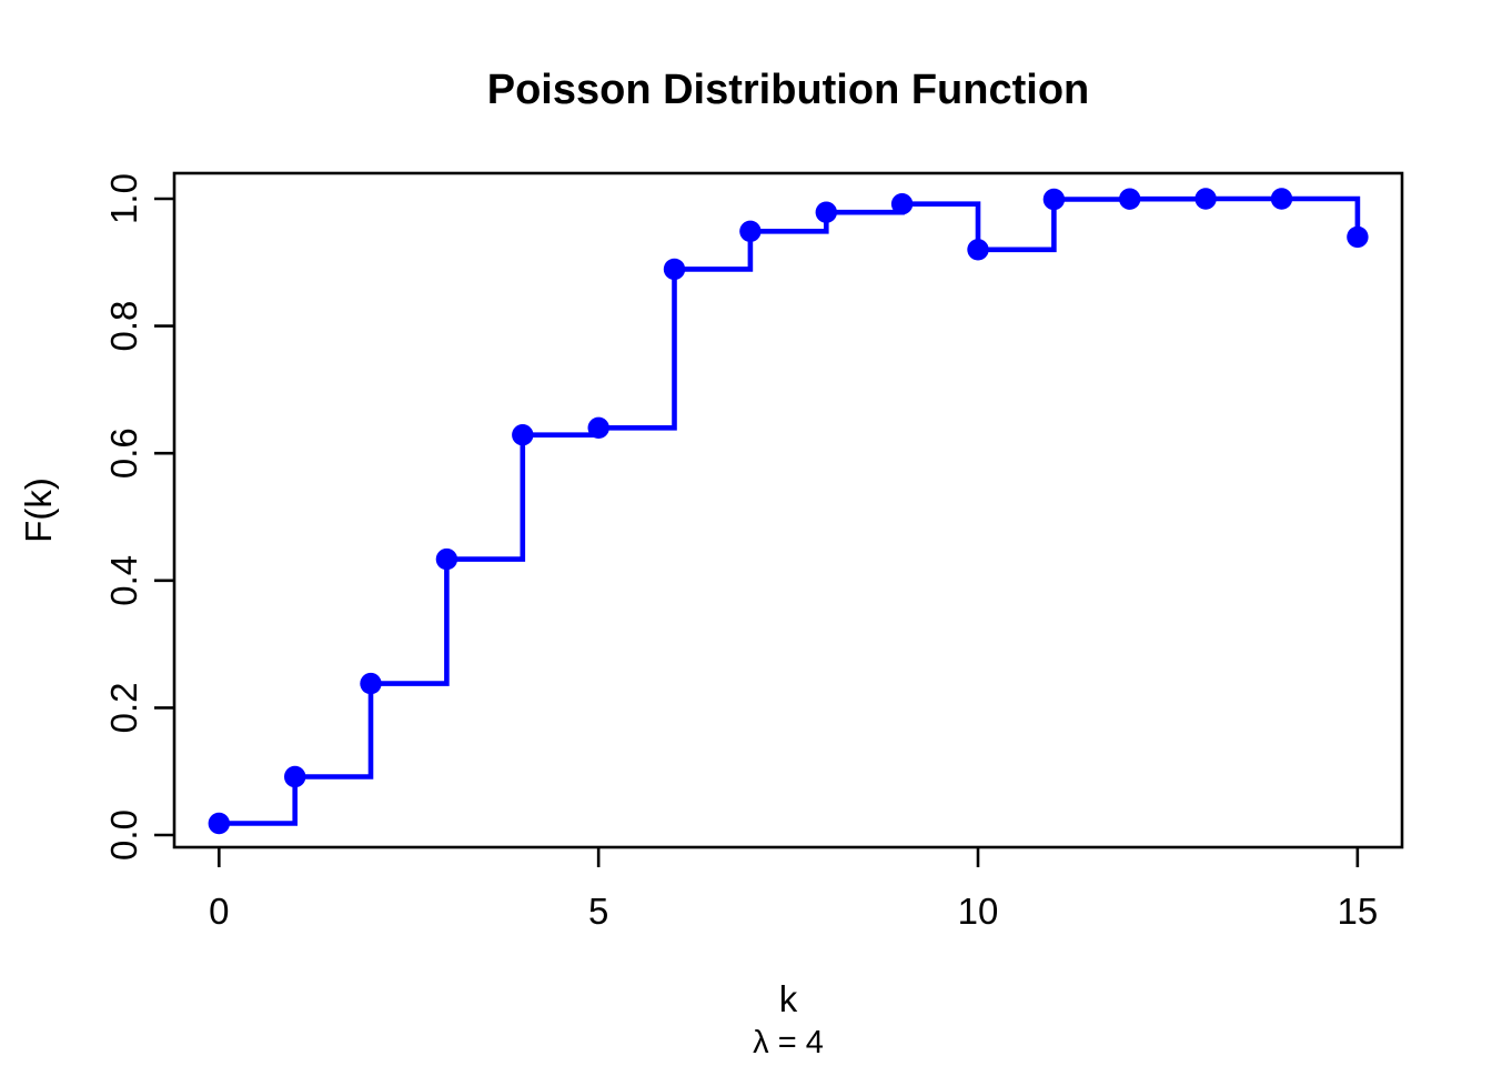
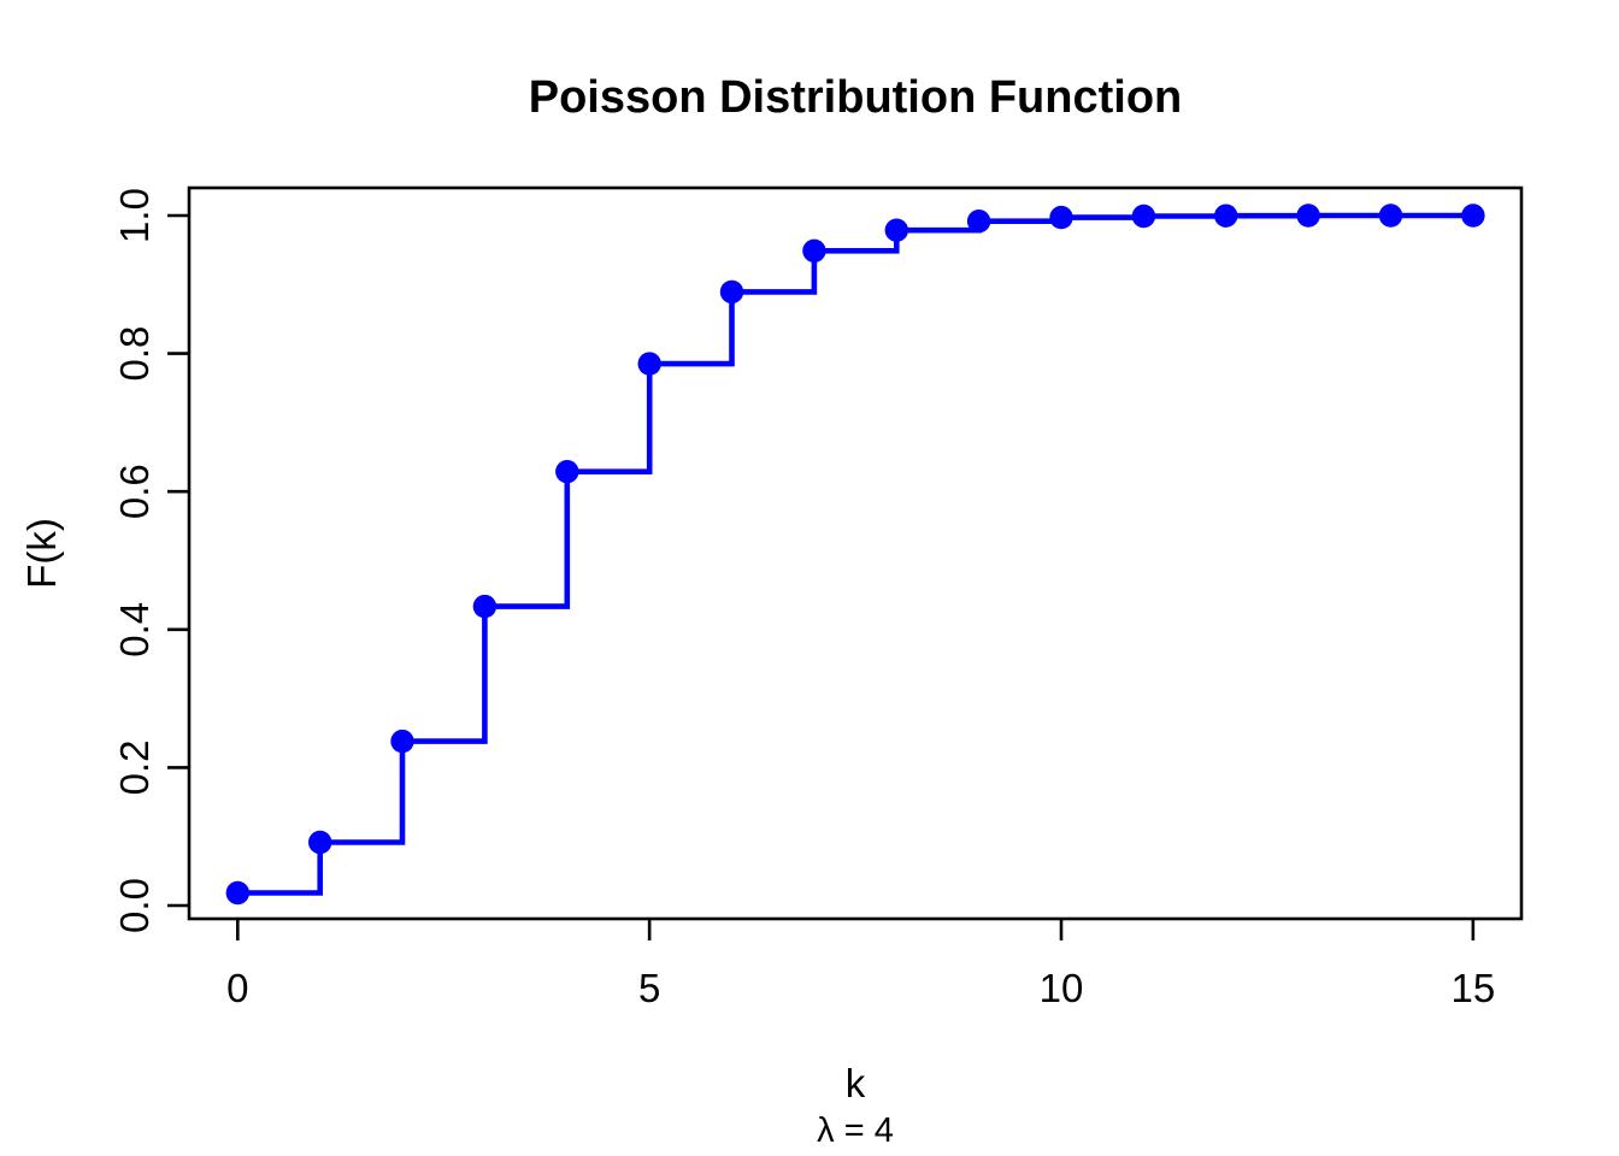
5: 0.64 -> 0.79
10: 0.92 -> 1.00
15: 0.94 -> 1.00
